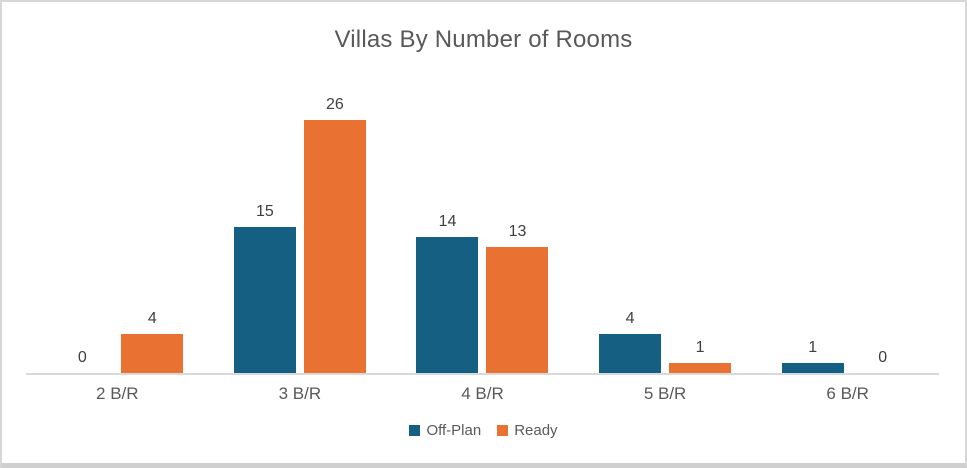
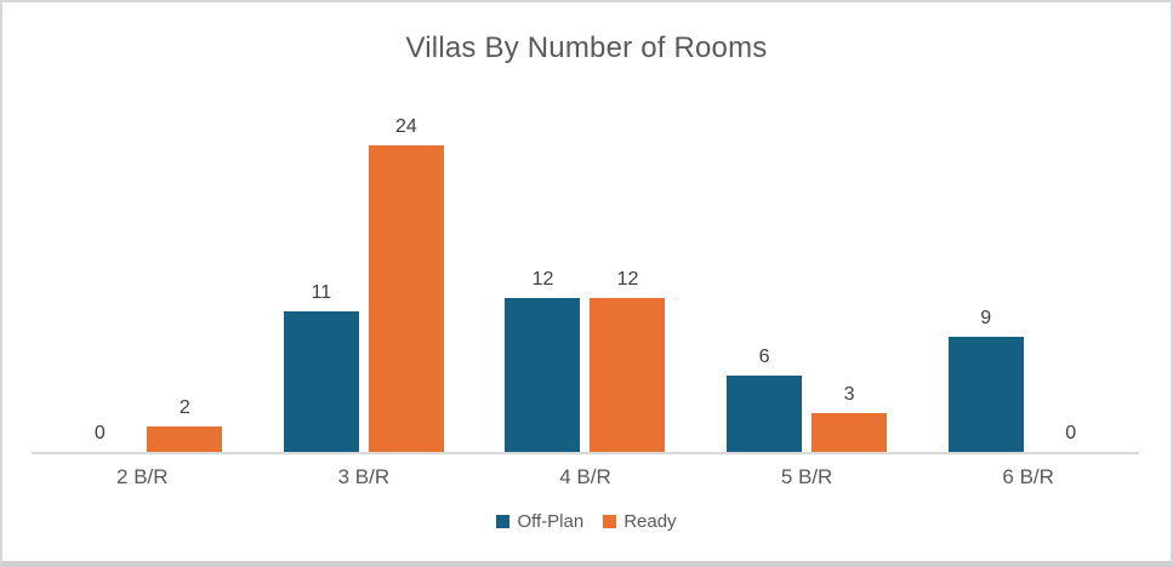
Ready/2 B/R: 4 -> 2
Off-Plan/3 B/R: 15 -> 11
Ready/3 B/R: 26 -> 24
Off-Plan/4 B/R: 14 -> 12
Ready/4 B/R: 13 -> 12
Off-Plan/5 B/R: 4 -> 6
Ready/5 B/R: 1 -> 3
Off-Plan/6 B/R: 1 -> 9
